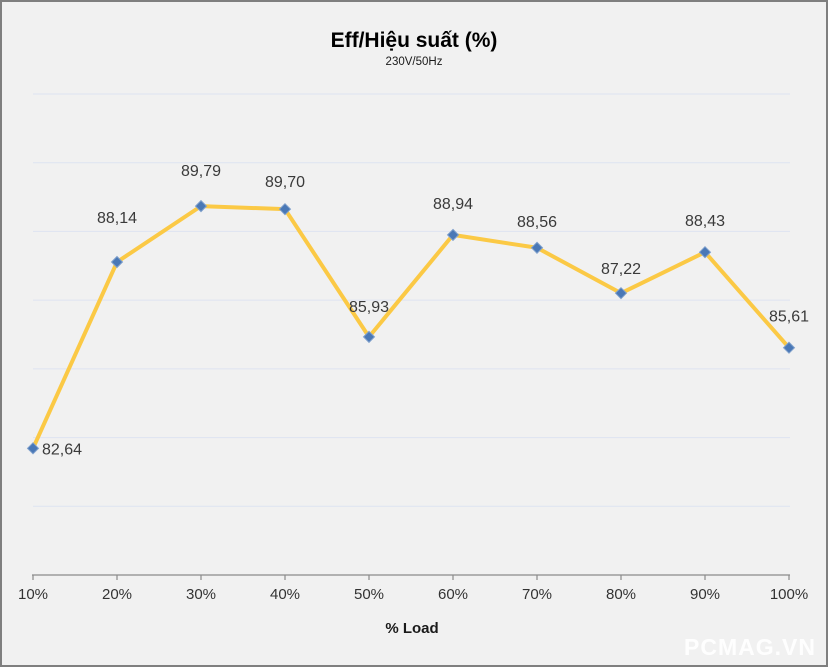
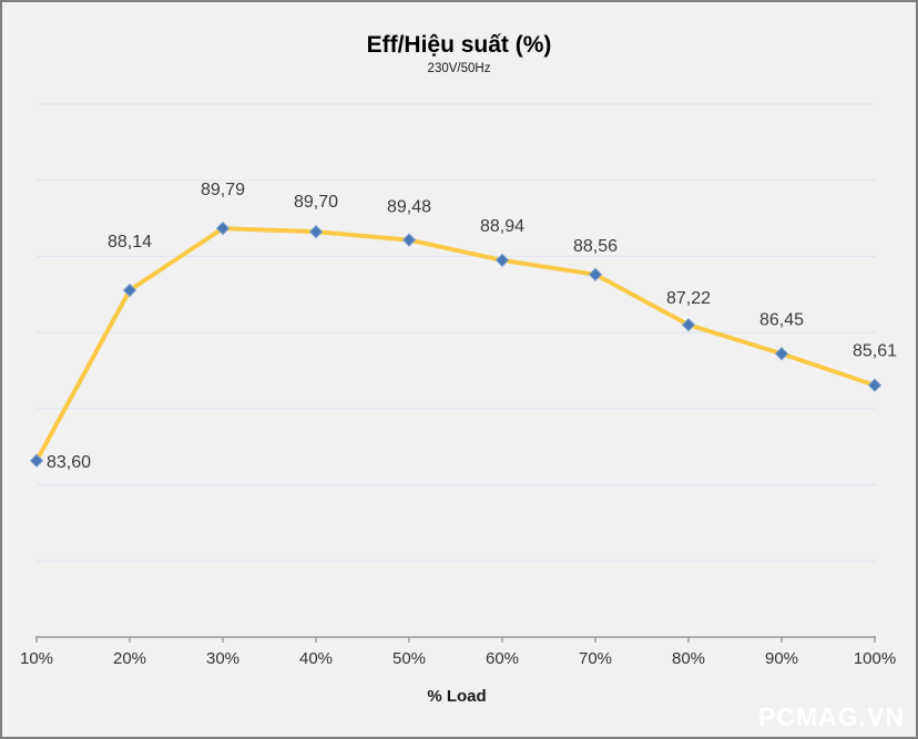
10%: 82,64 -> 83,60
50%: 85,93 -> 89,48
90%: 88,43 -> 86,45
